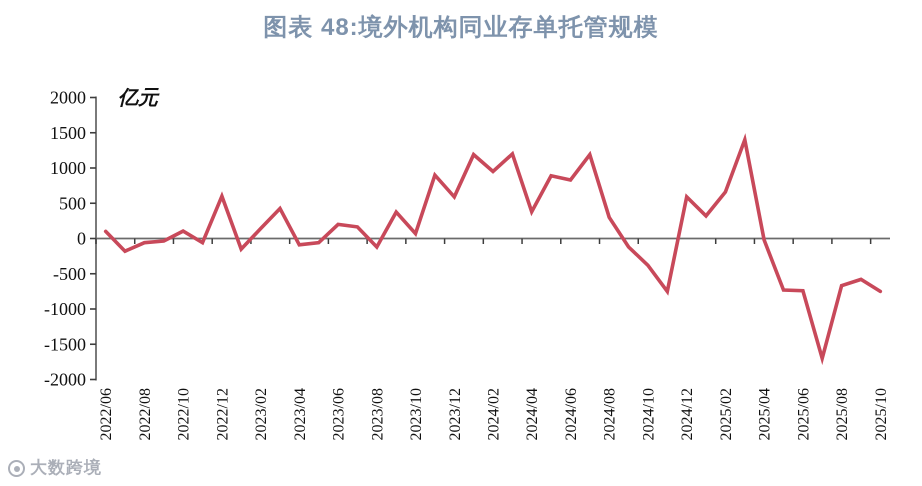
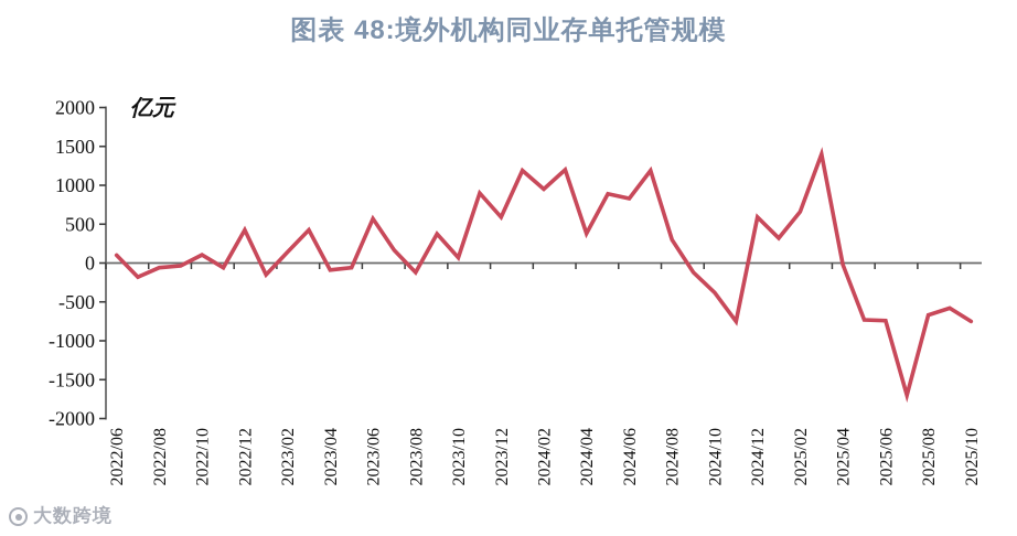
2022/12: 600 -> 400
2023/06: 200 -> 600
